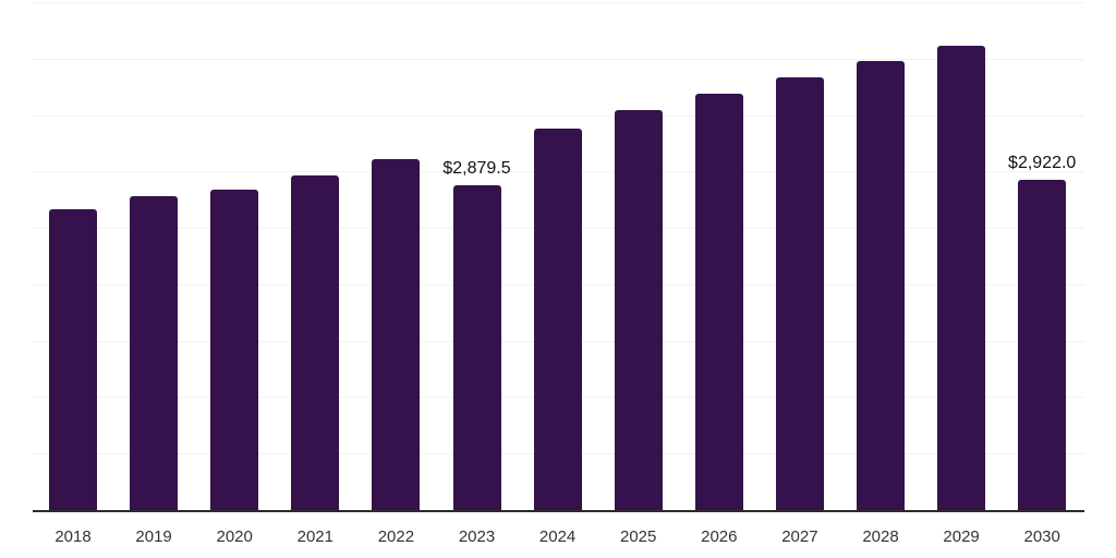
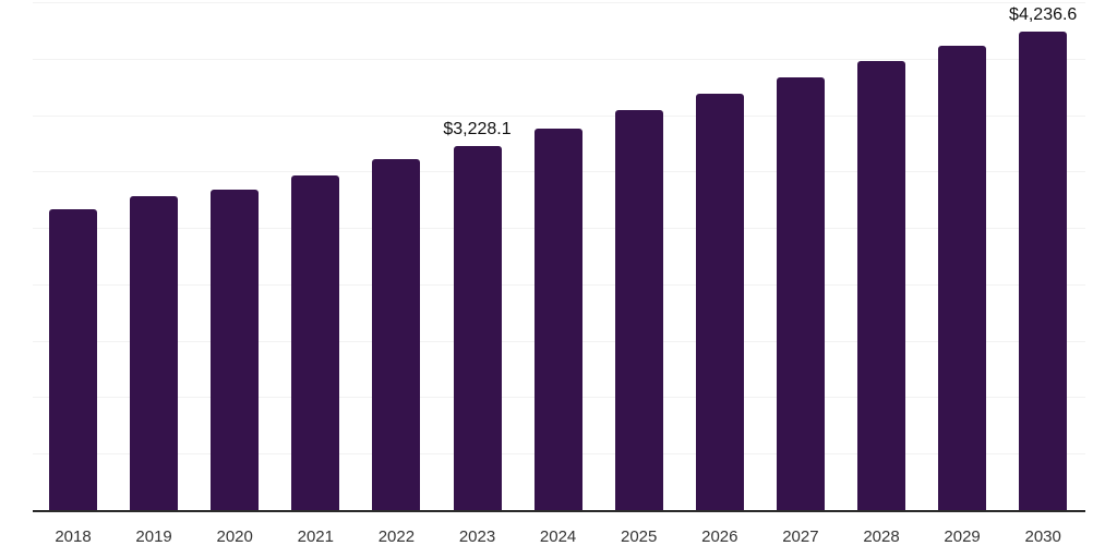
2023: $2,879.5 -> $3,228.1
2030: $2,922.0 -> $4,236.6
